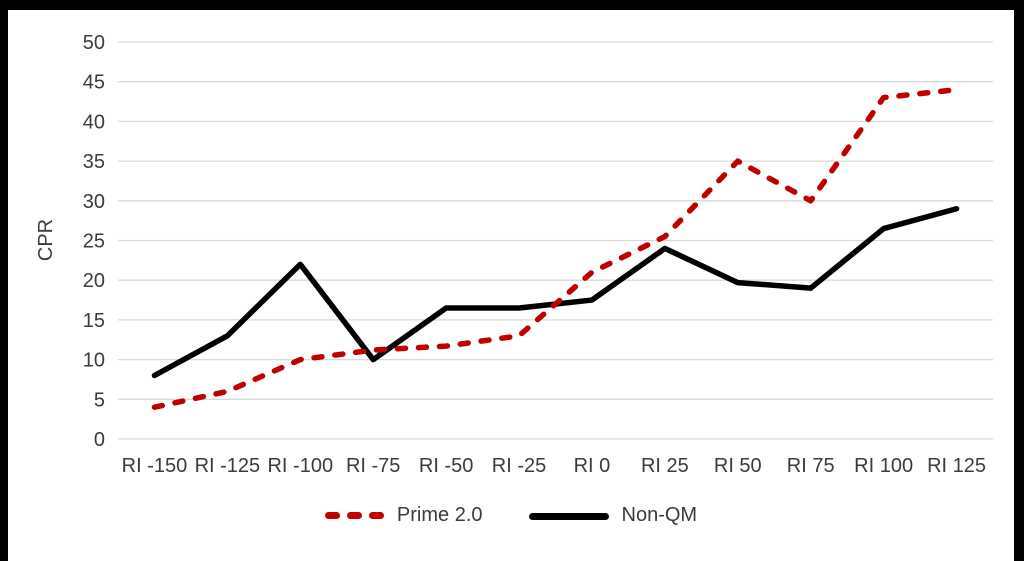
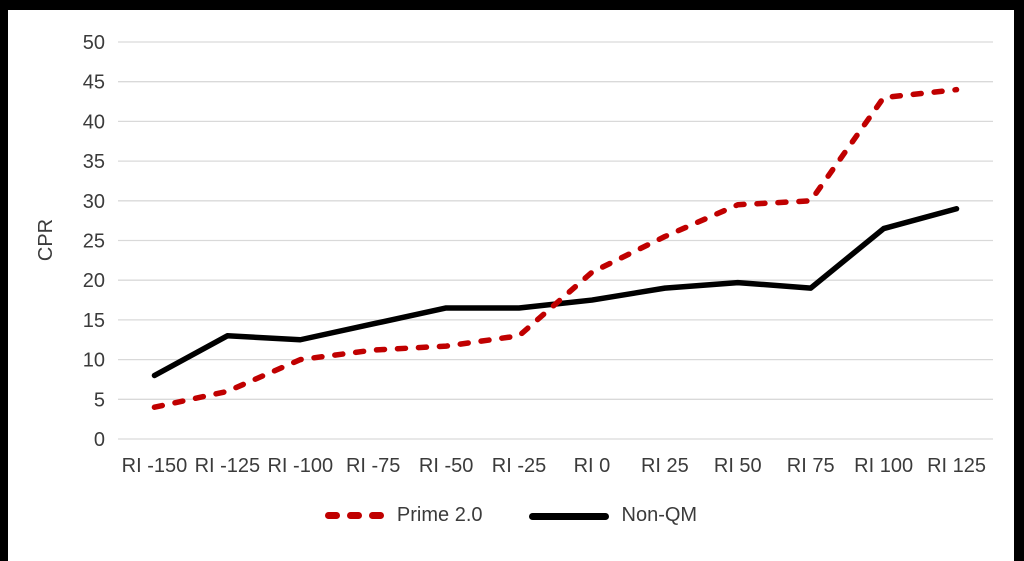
Non-QM/RI -100: 22 -> 12
Non-QM/RI -75: 10 -> 14
Non-QM/RI 25: 24 -> 19
Prime 2.0/RI 50: 35 -> 30
